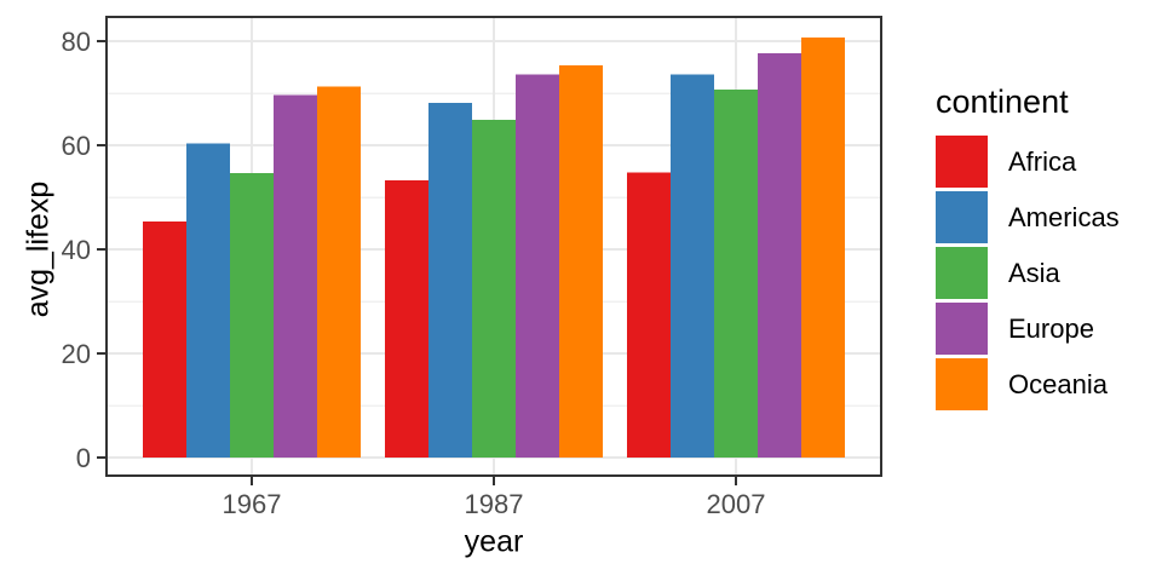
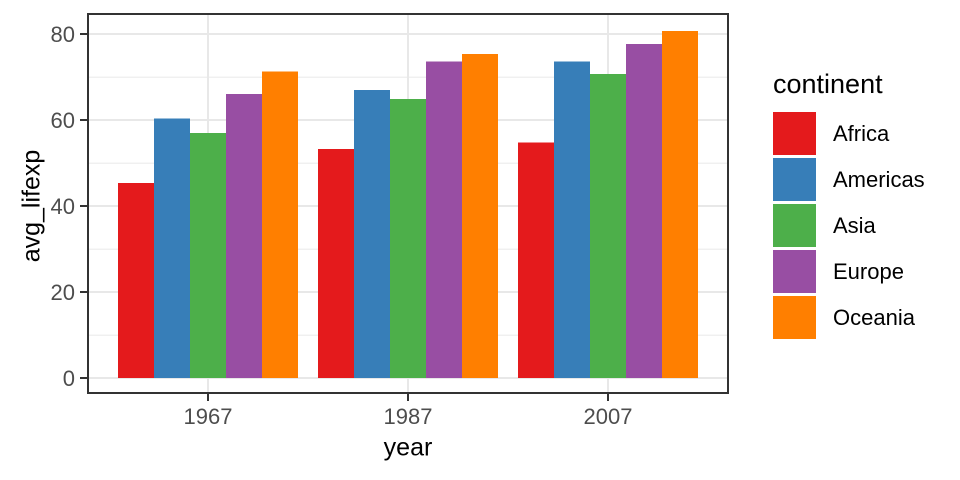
Asia/1967: 55 -> 57
Europe/1967: 70 -> 66
Americas/1987: 68 -> 67
